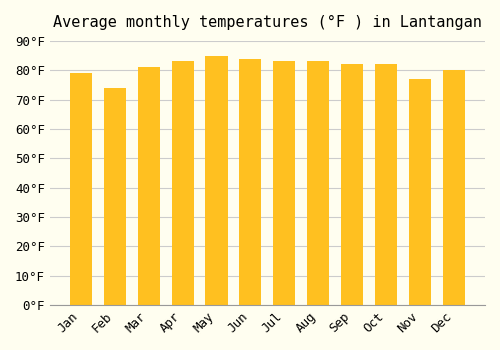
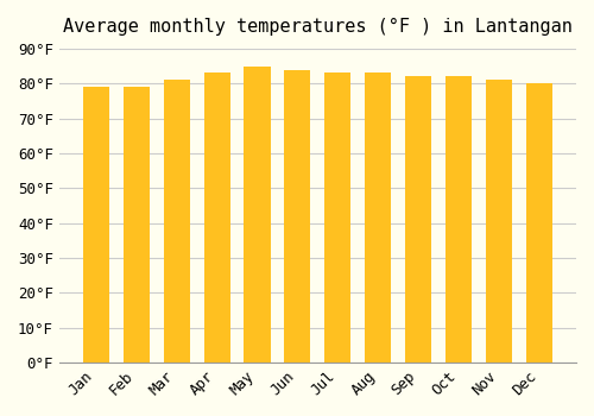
Feb: 74°F -> 79°F
Nov: 77°F -> 81°F
